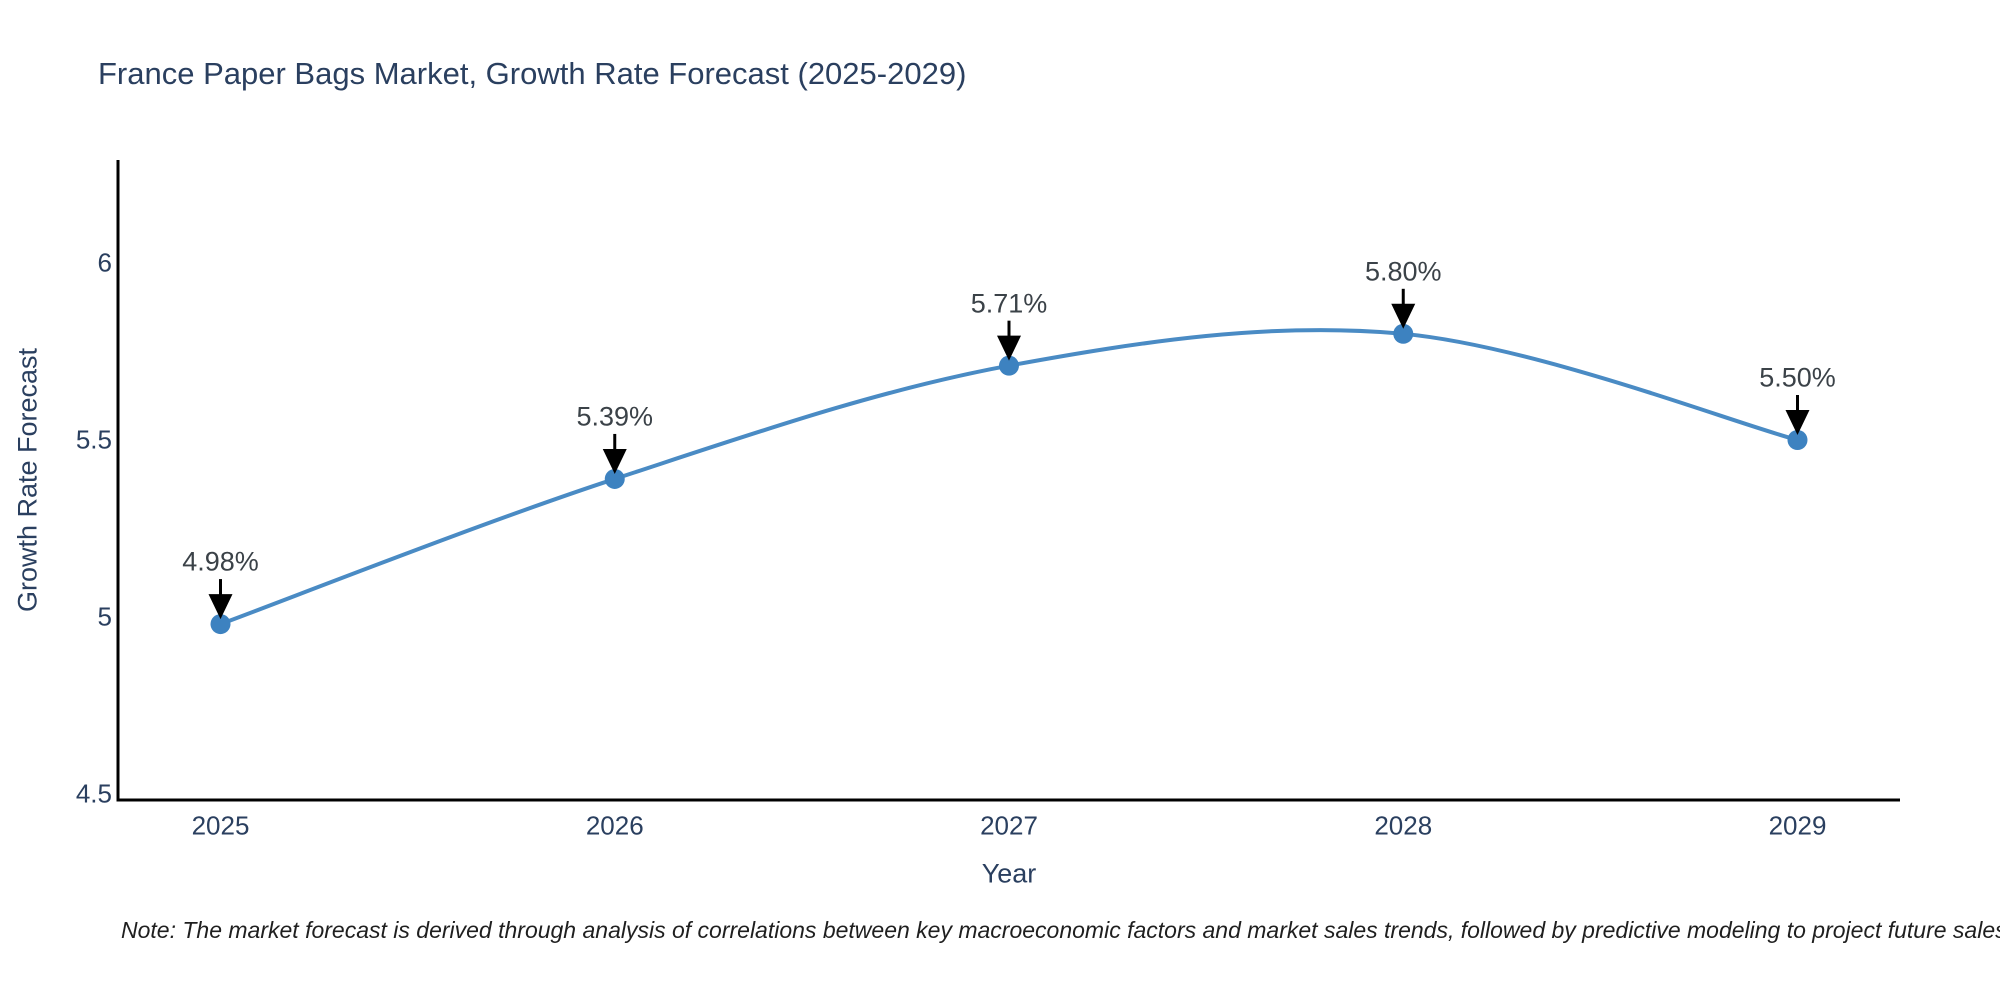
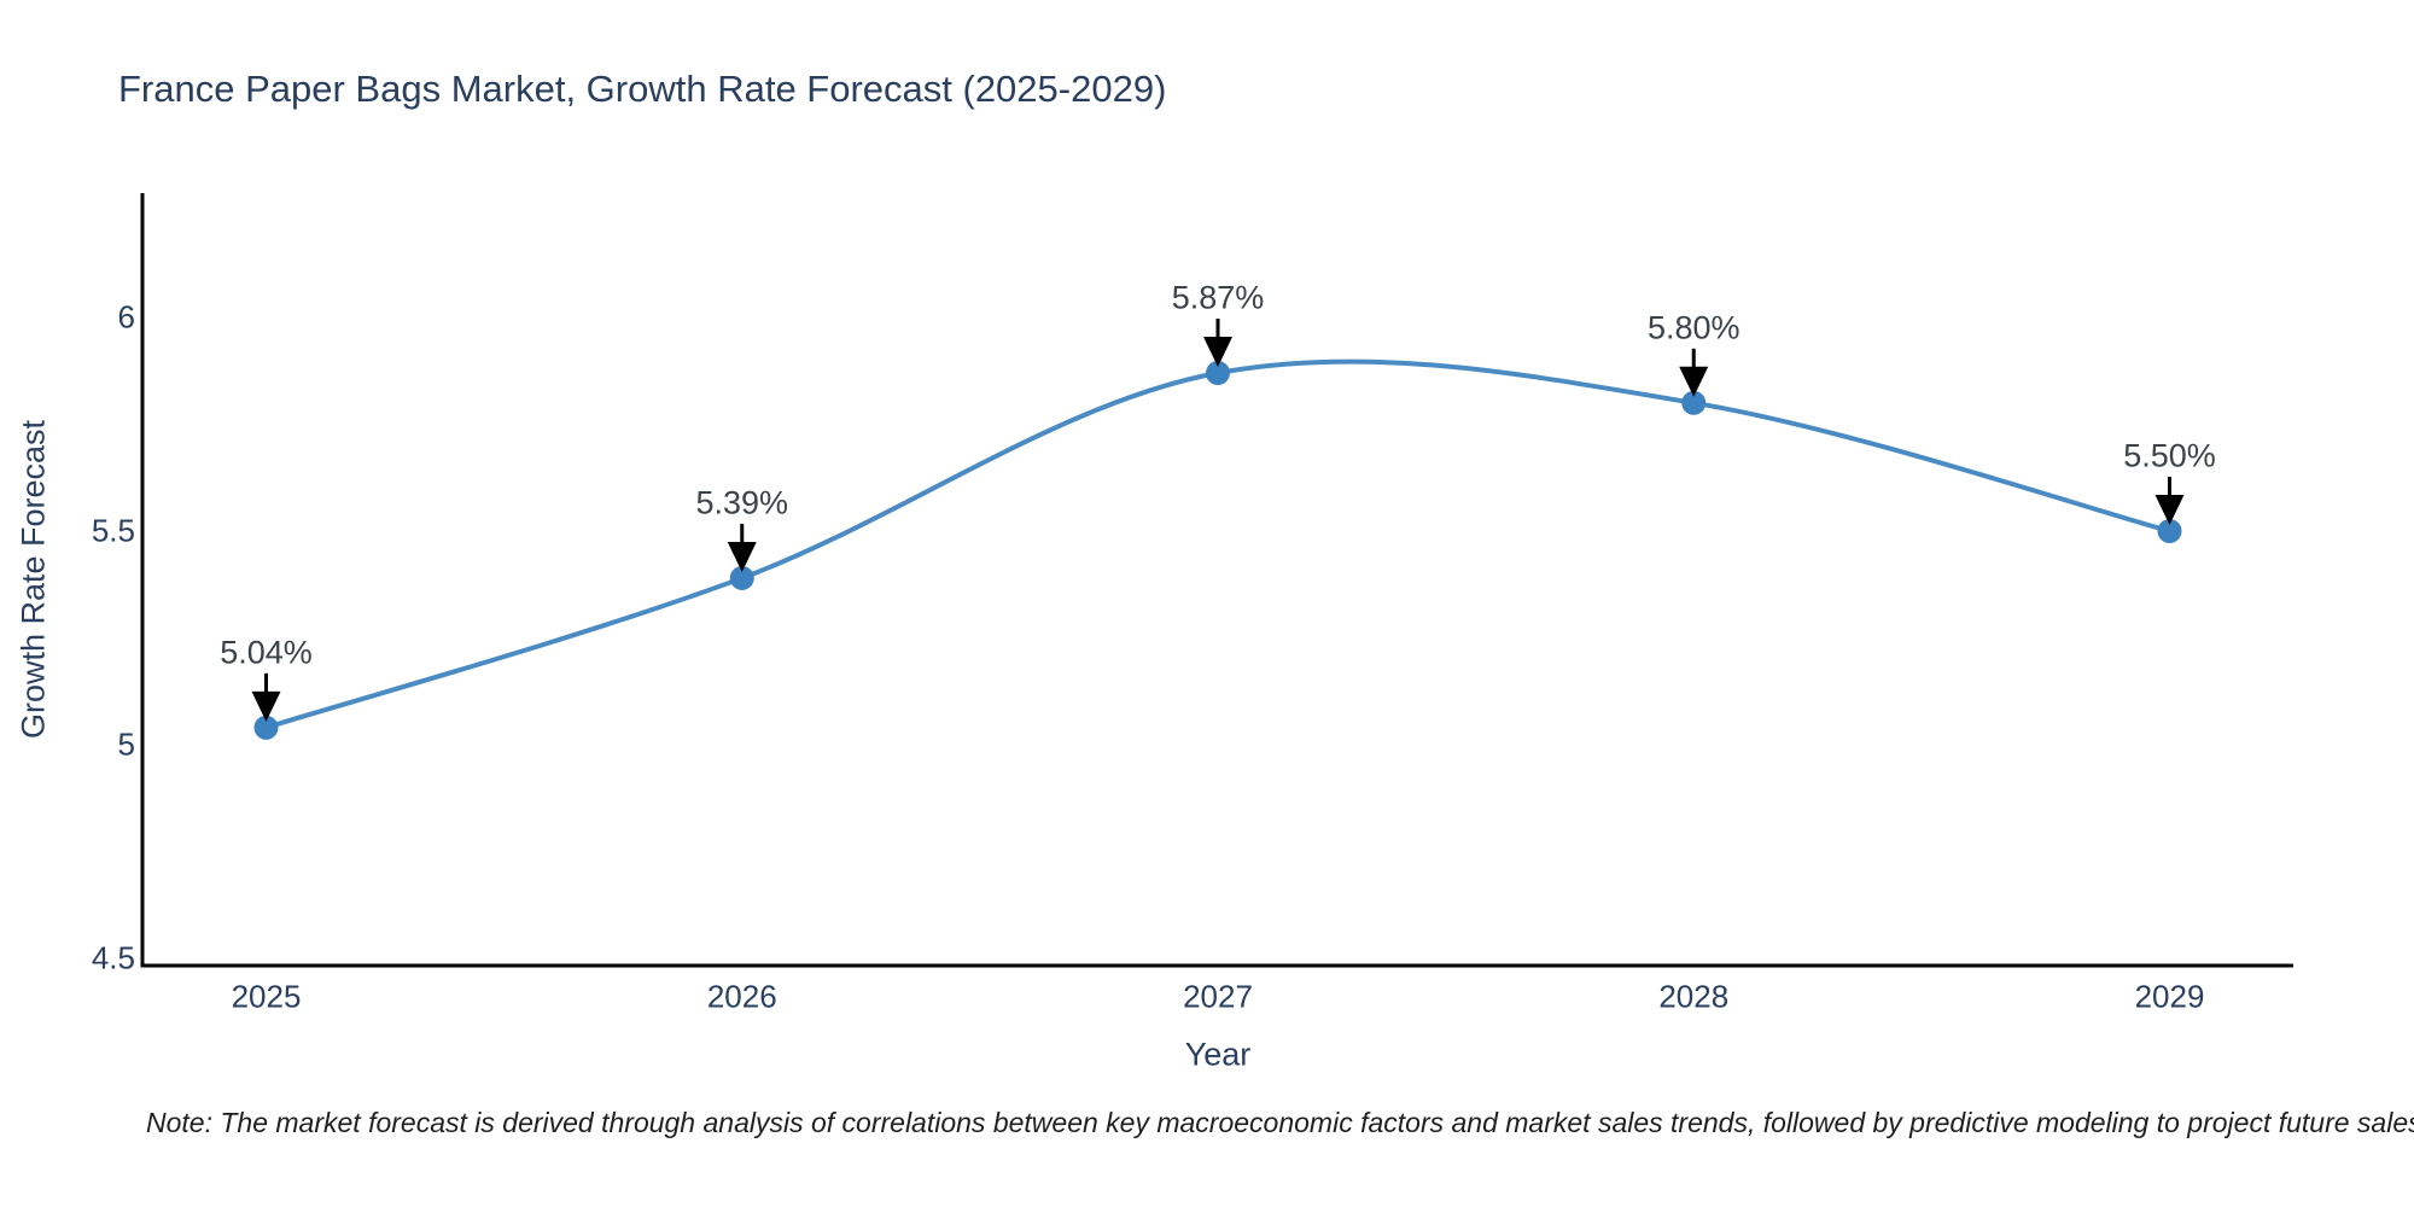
2025: 4.98% -> 5.04%
2027: 5.71% -> 5.87%
